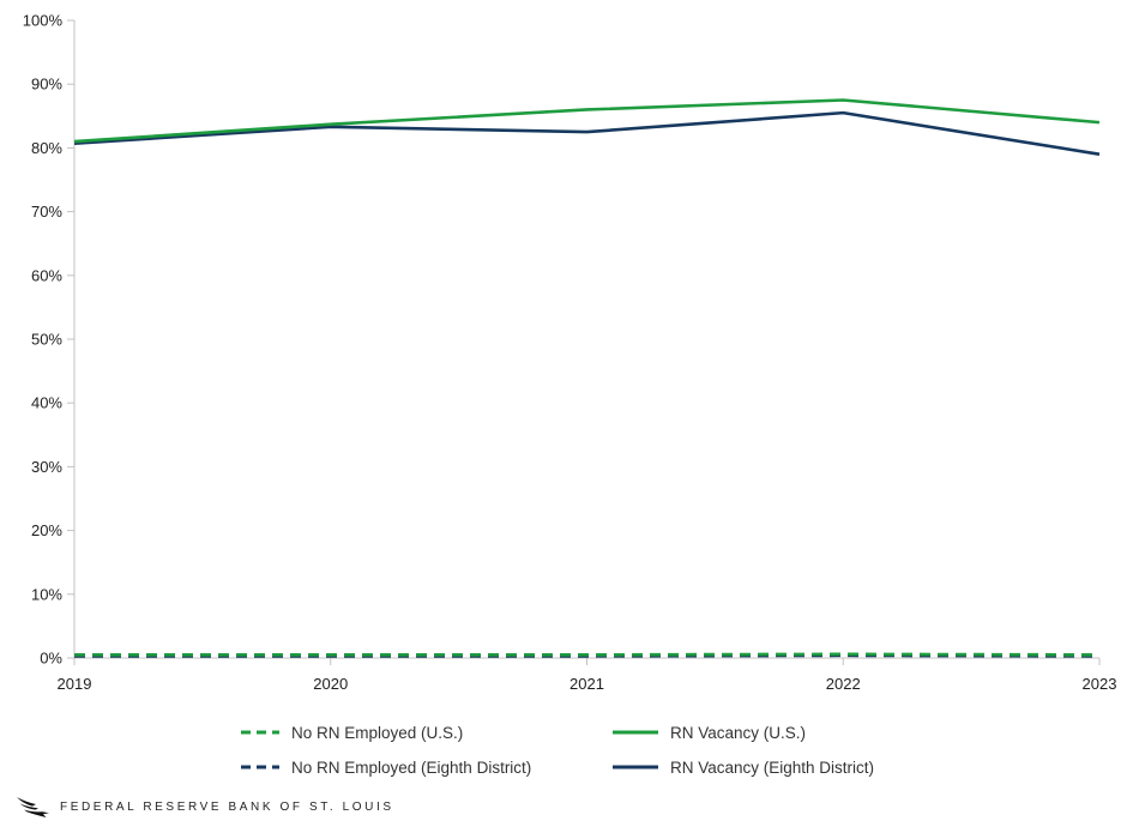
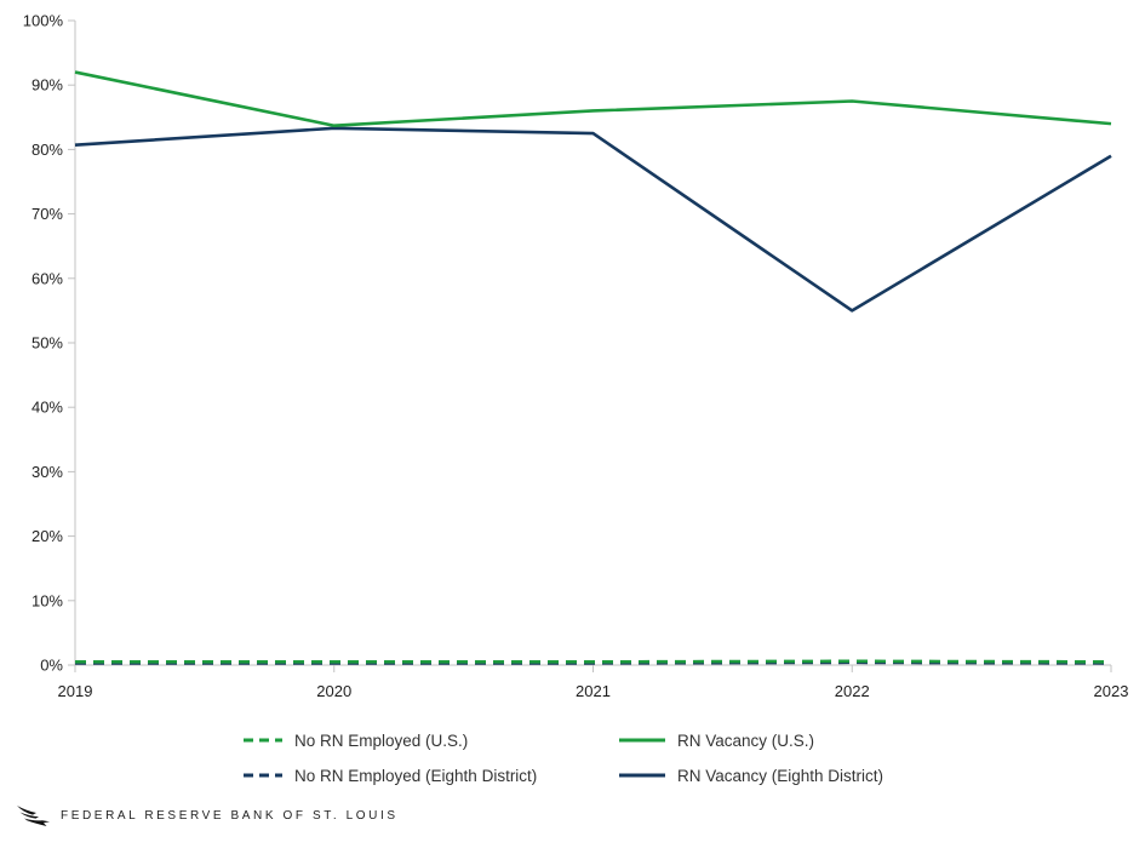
RN Vacancy (U.S.)/2019: 81% -> 92%
RN Vacancy (Eighth District)/2022: 86% -> 55%
